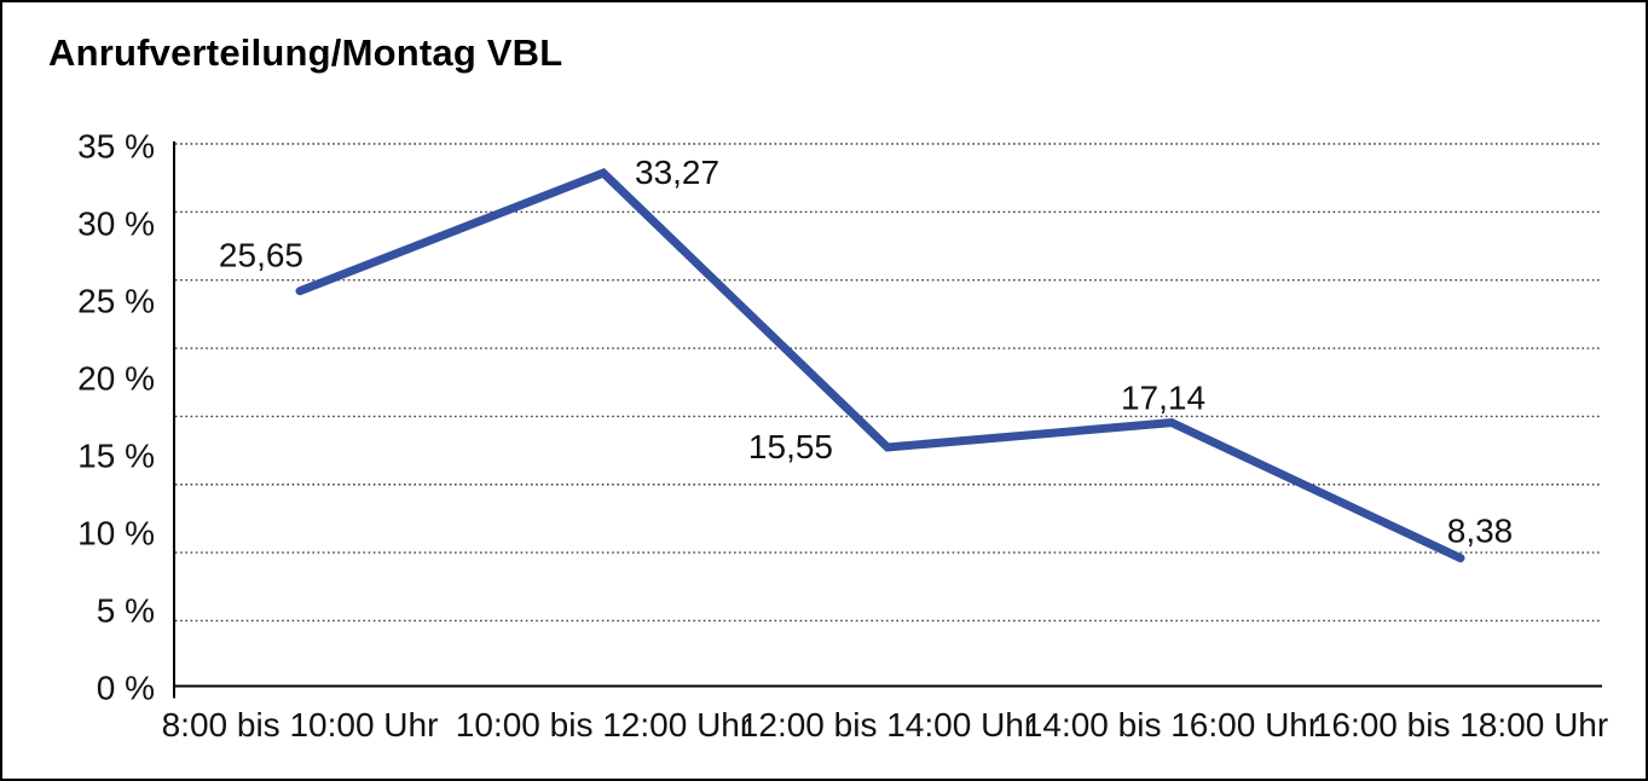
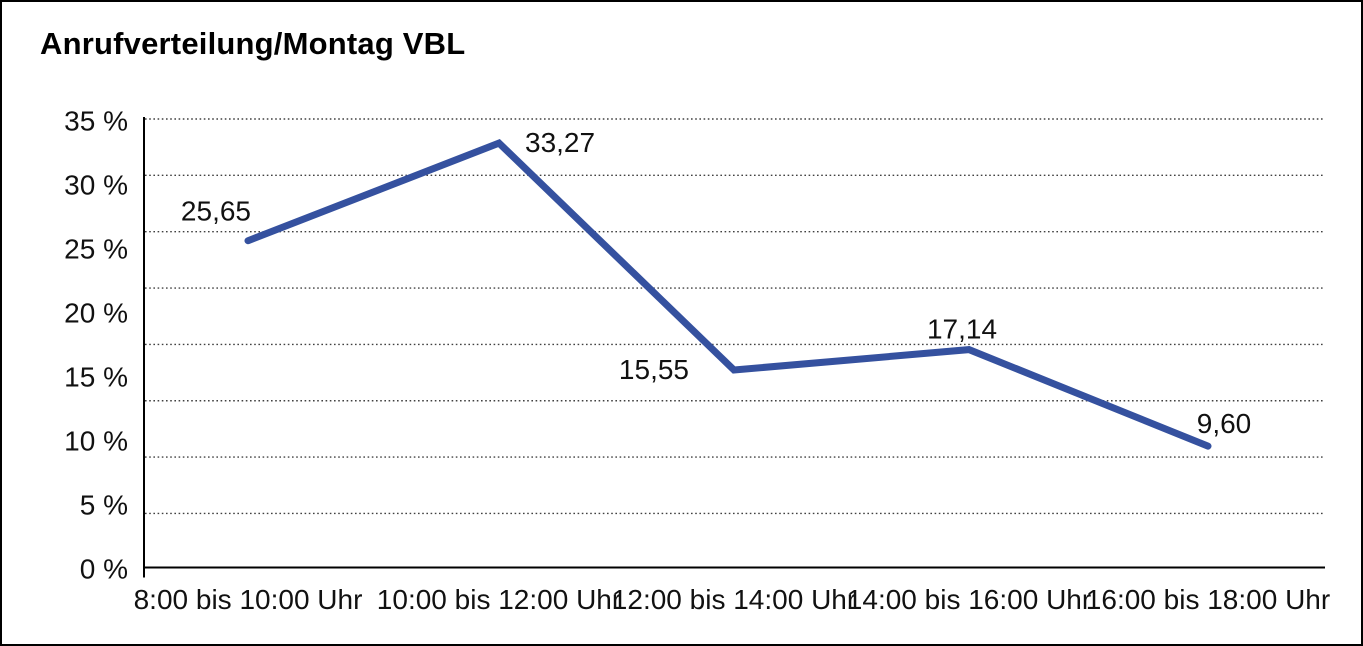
16:00 bis 18:00 Uhr: 8,38 -> 9,60
